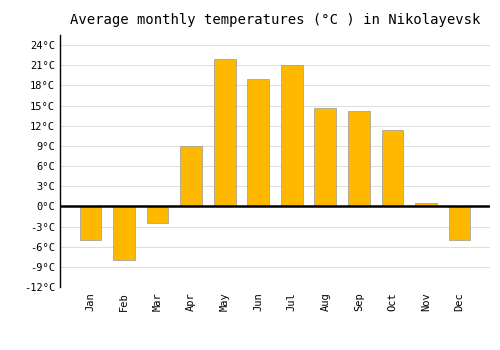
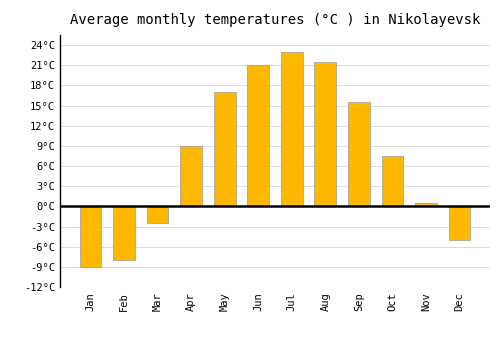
Jan: -5.0°C -> -9.0°C
May: 22.0°C -> 17.0°C
Jun: 19.0°C -> 21.0°C
Jul: 21.0°C -> 23.0°C
Aug: 14.6°C -> 21.5°C
Sep: 14.2°C -> 15.5°C
Oct: 11.4°C -> 7.5°C
